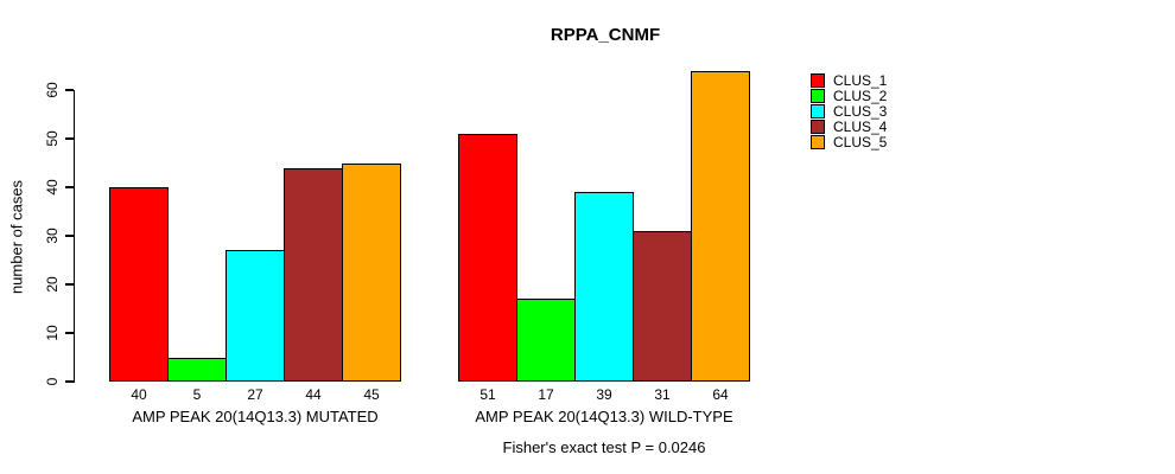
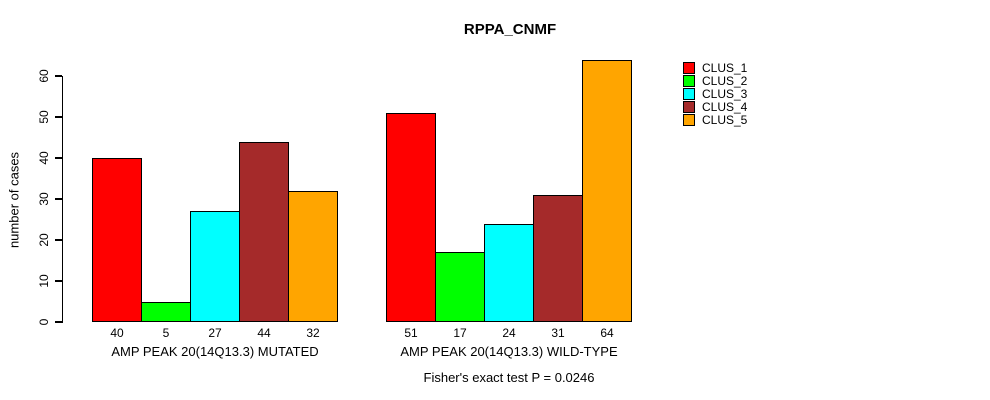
CLUS_5/AMP PEAK 20(14Q13.3) MUTATED: 45 -> 32
CLUS_3/AMP PEAK 20(14Q13.3) WILD-TYPE: 39 -> 24
